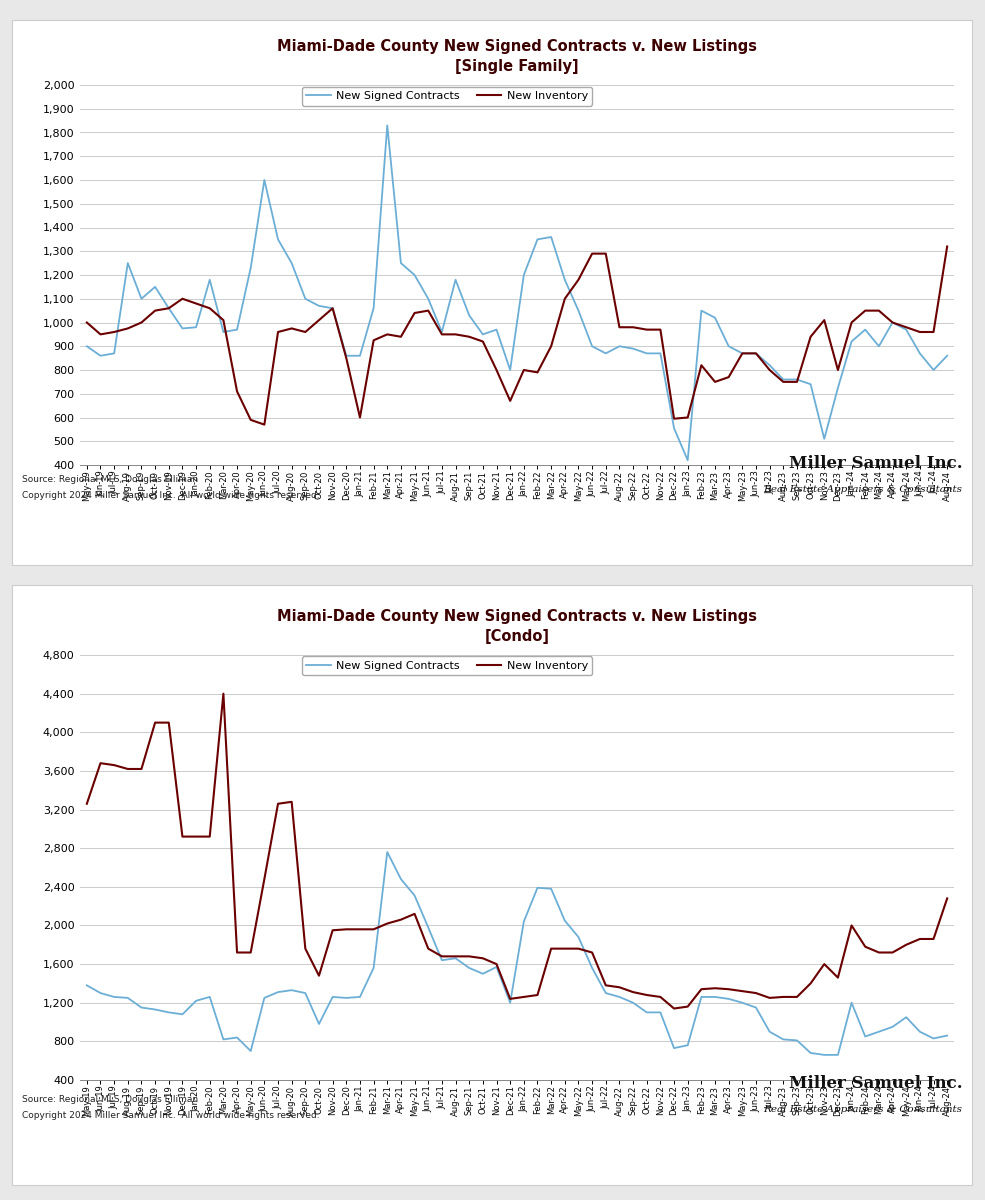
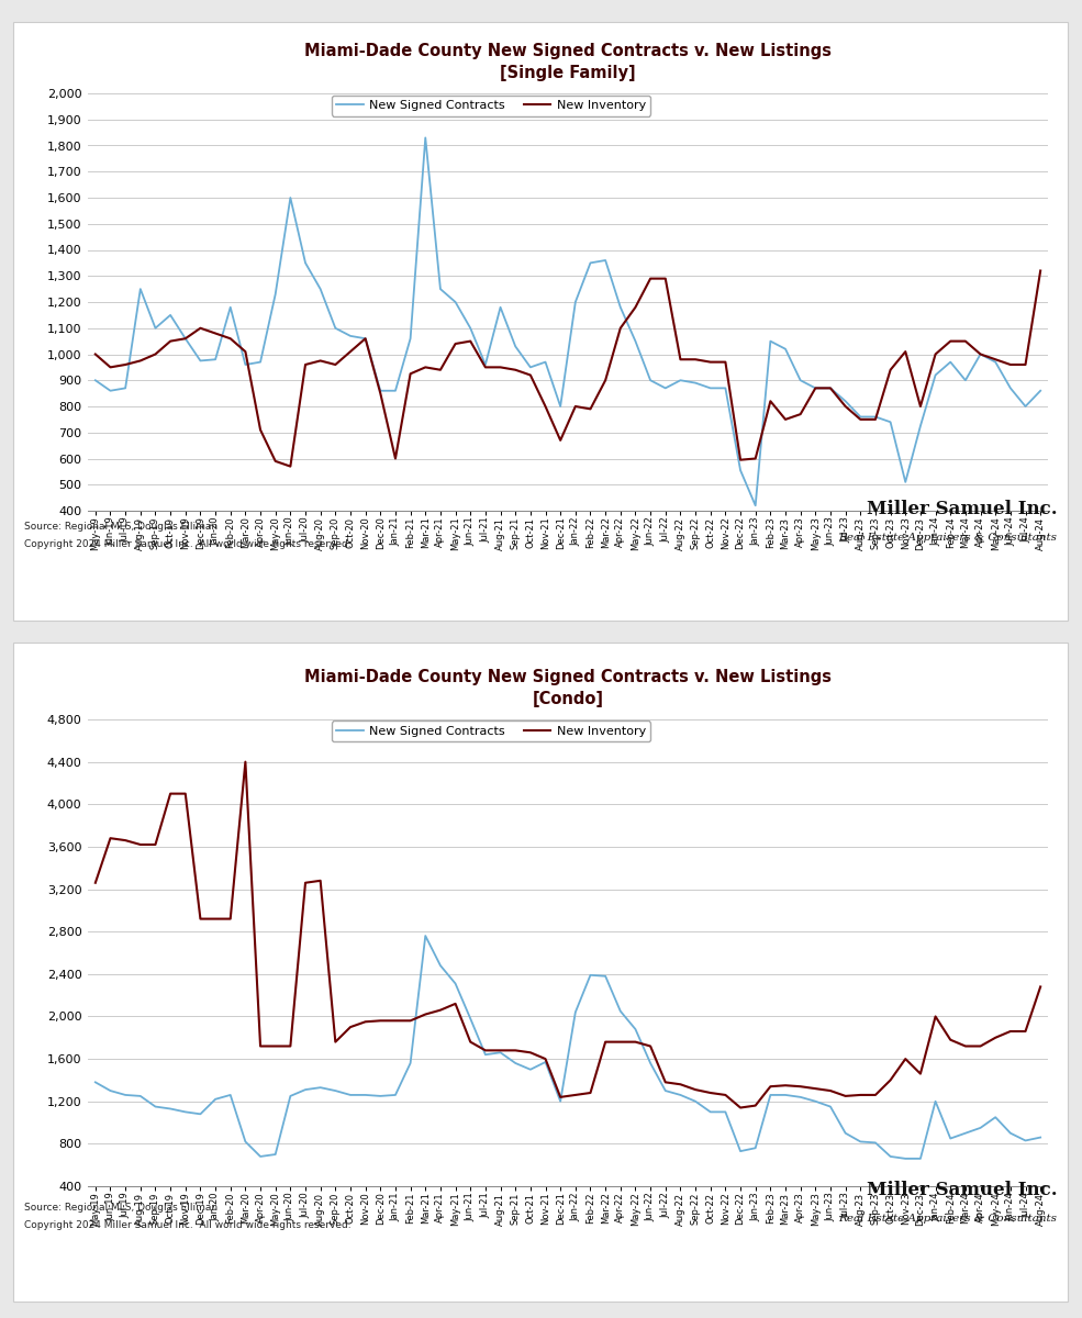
New Signed Contracts/Apr-20: 840 -> 680
New Inventory/Jun-20: 2,480 -> 1,720
New Signed Contracts/Oct-20: 980 -> 1,260
New Inventory/Oct-20: 1,480 -> 1,900
